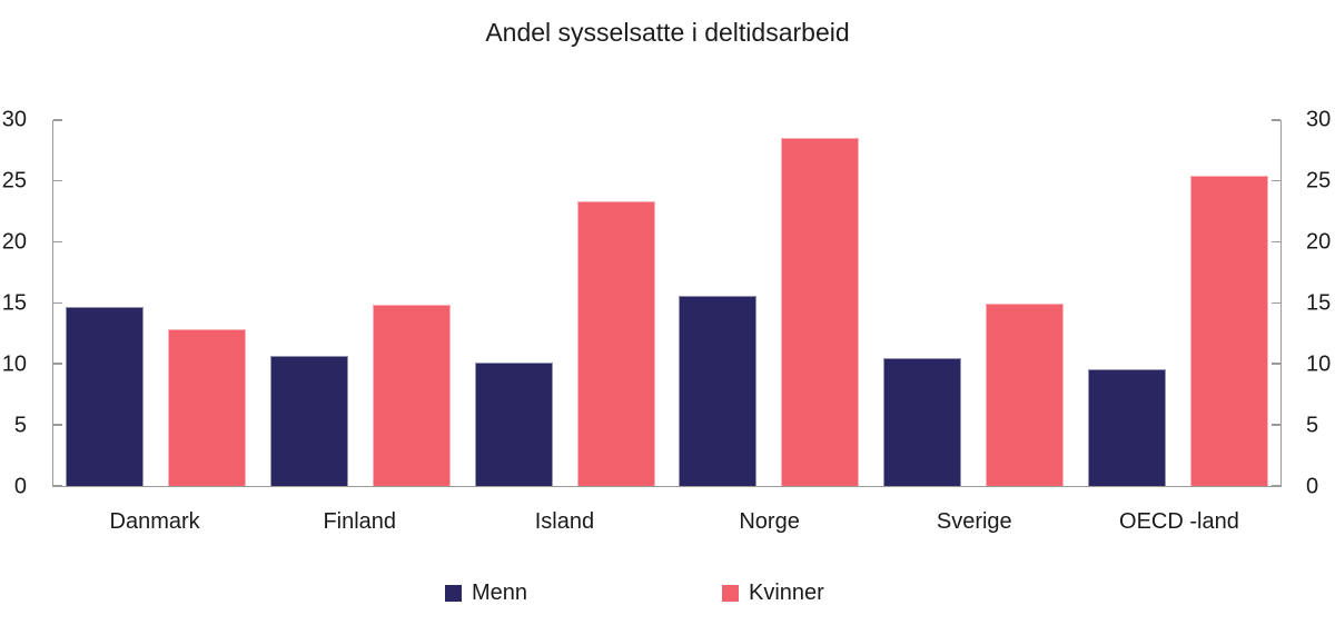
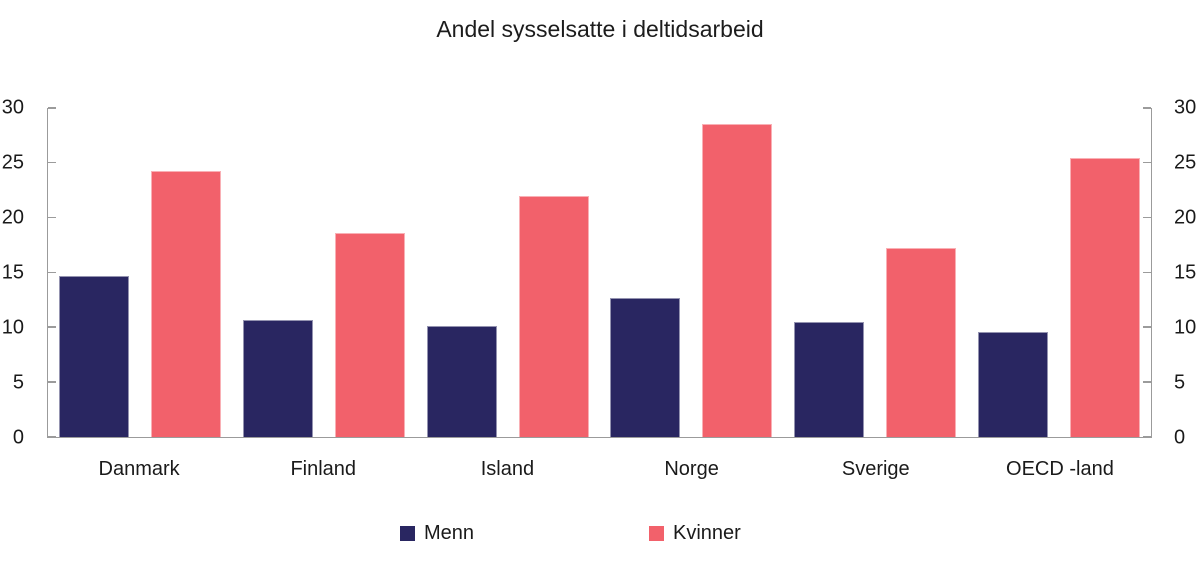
Kvinner/Danmark: 12.9 -> 24.3
Kvinner/Finland: 14.9 -> 18.6
Kvinner/Island: 23.3 -> 22.0
Menn/Norge: 15.6 -> 12.7
Kvinner/Sverige: 15.0 -> 17.2
